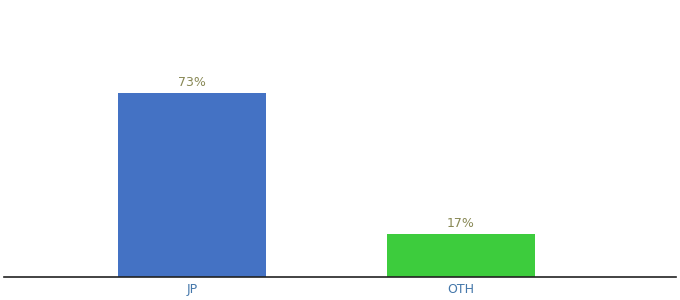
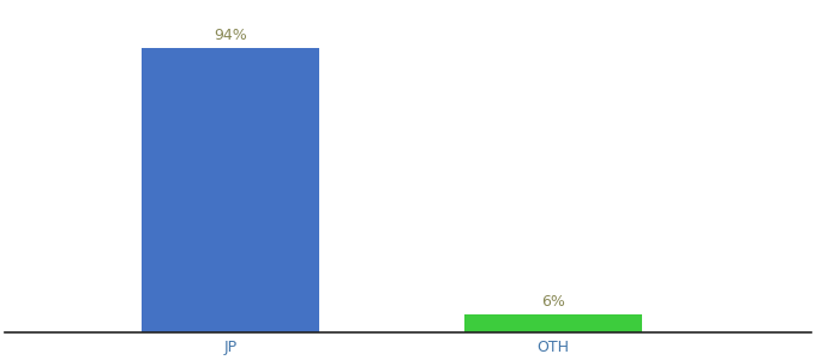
JP: 73% -> 94%
OTH: 17% -> 6%
